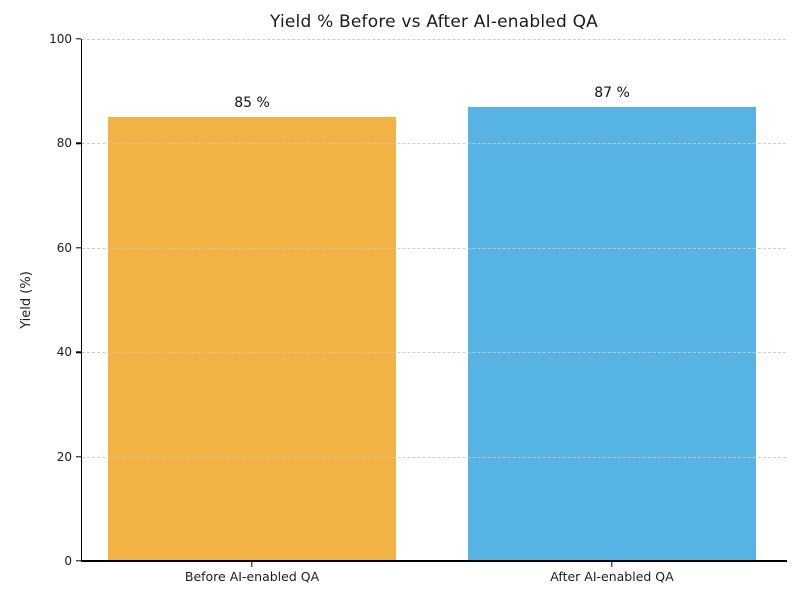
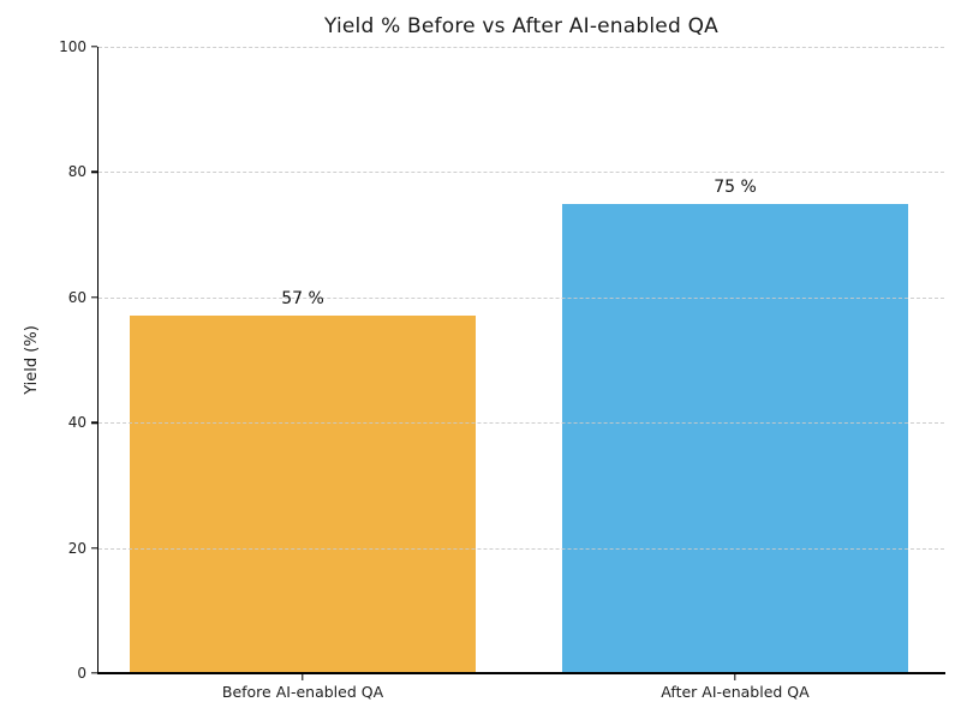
Before AI-enabled QA: 85 -> 57
After AI-enabled QA: 87 -> 75
